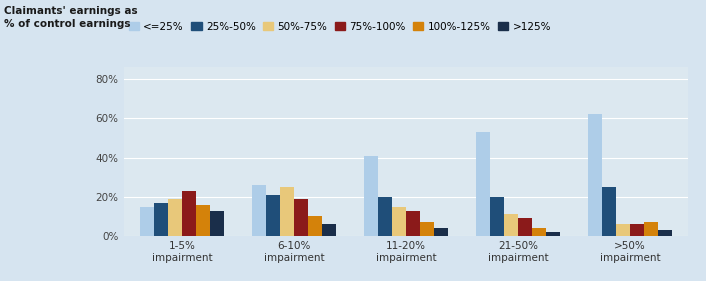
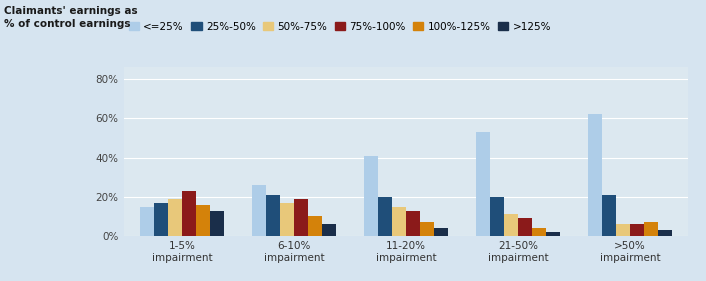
50%-75%/6-10% impairment: 25% -> 17%
25%-50%/>50% impairment: 25% -> 21%
